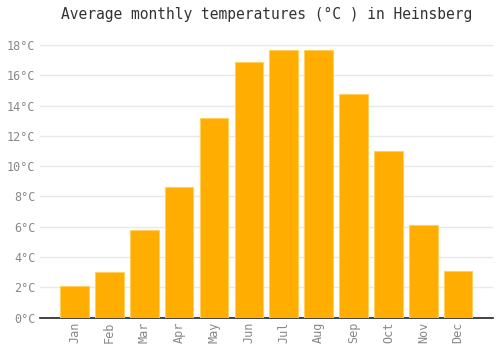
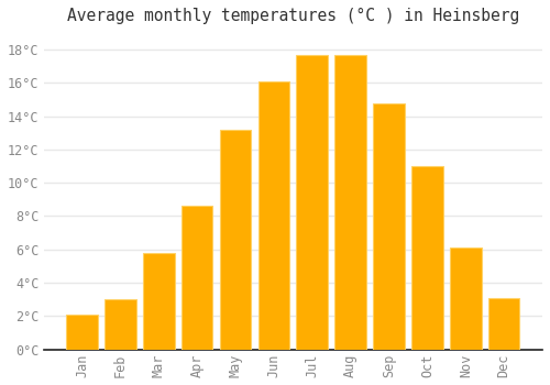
Jun: 16.9°C -> 16.1°C
